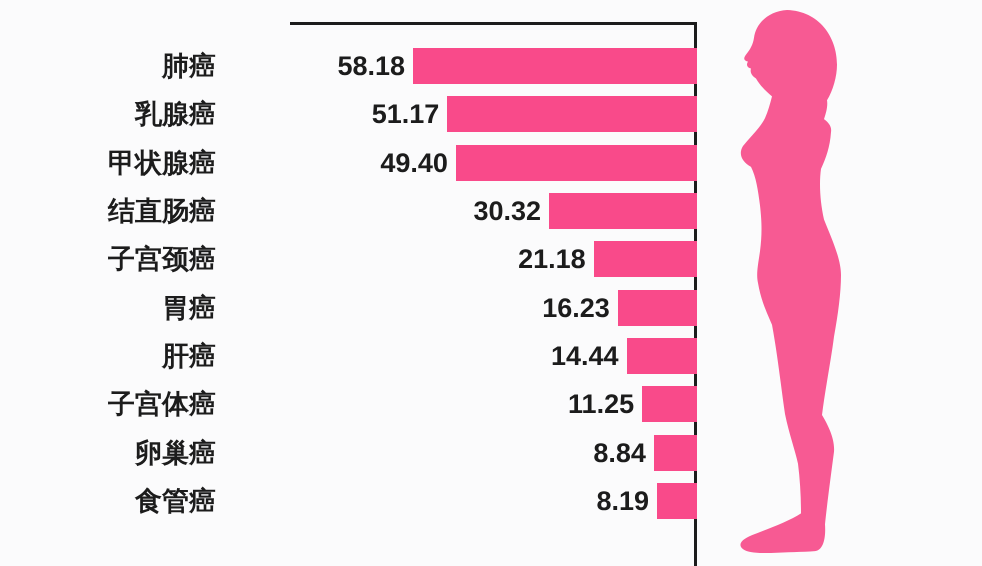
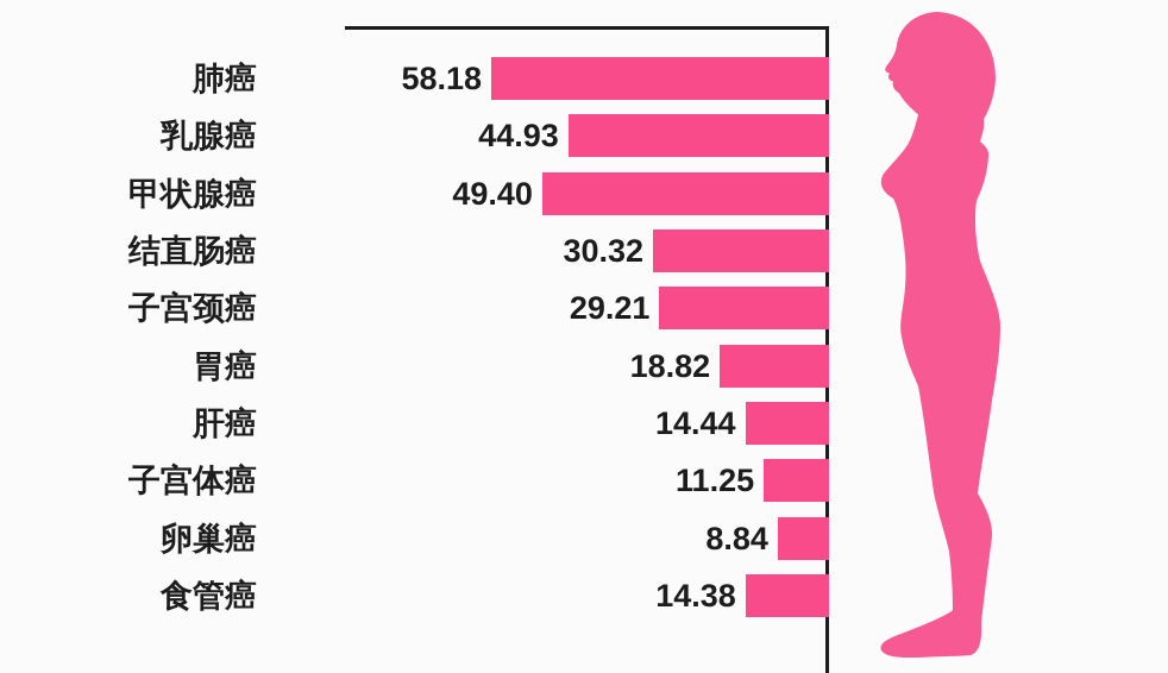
乳腺癌: 51.17 -> 44.93
子宫颈癌: 21.18 -> 29.21
胃癌: 16.23 -> 18.82
食管癌: 8.19 -> 14.38
